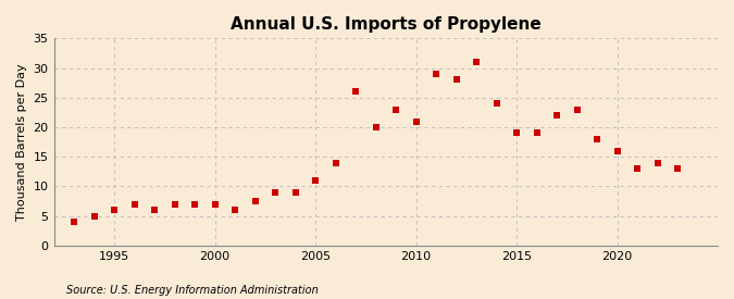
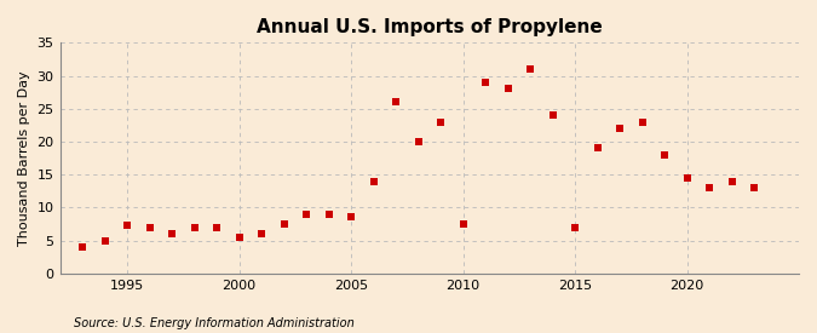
1995: 6.0 -> 7.4
2000: 7.0 -> 5.4
2005: 11.0 -> 8.6
2010: 21.0 -> 7.6
2015: 19.0 -> 7.0
2020: 16.0 -> 14.4
